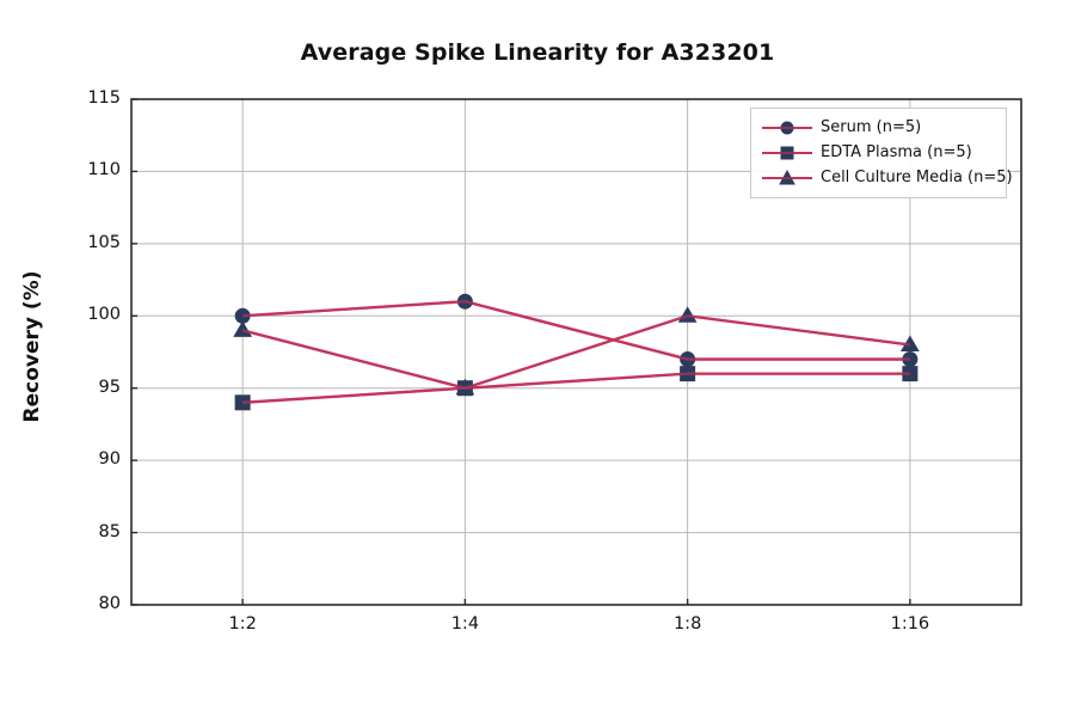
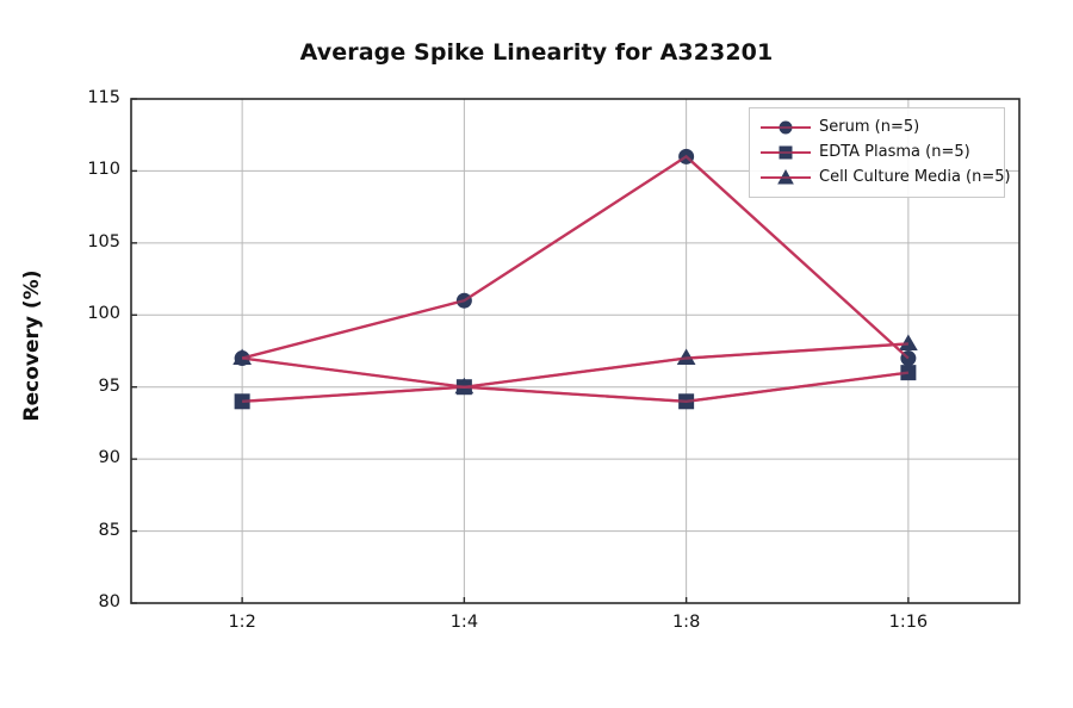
Serum (n=5)/1:2: 100 -> 97
Cell Culture Media (n=5)/1:2: 99 -> 97
Serum (n=5)/1:8: 97 -> 111
EDTA Plasma (n=5)/1:8: 96 -> 94
Cell Culture Media (n=5)/1:8: 100 -> 97
